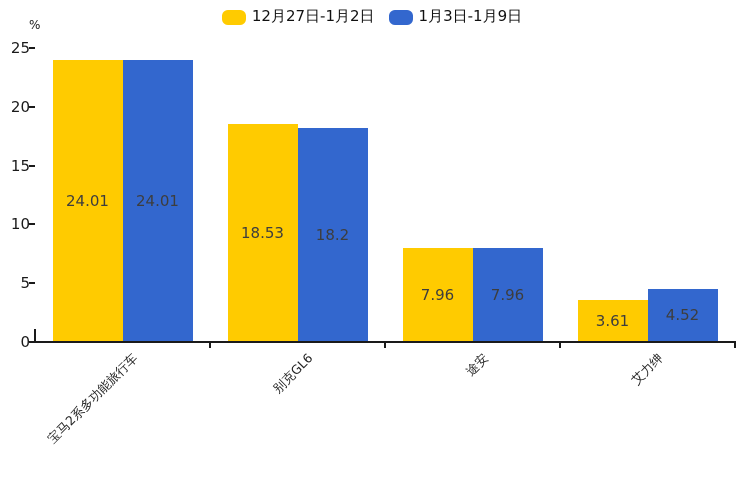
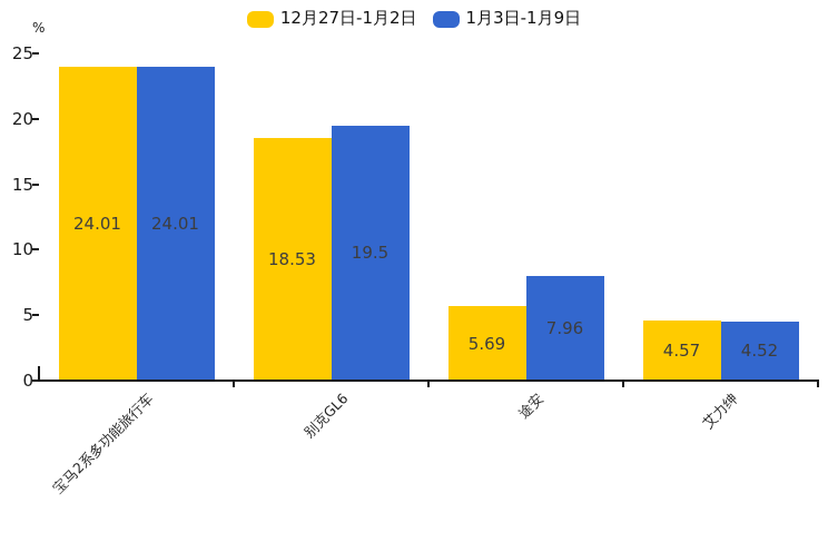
1月3日-1月9日/别克GL6: 18.2 -> 19.5
12月27日-1月2日/途安: 7.96 -> 5.69
12月27日-1月2日/艾力绅: 3.61 -> 4.57
